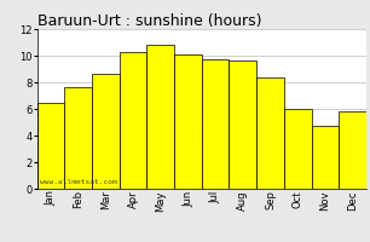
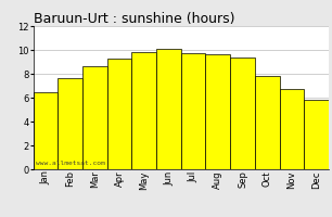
Apr: 10.3 -> 9.3
May: 10.8 -> 9.8
Sep: 8.4 -> 9.4
Oct: 6.0 -> 7.8
Nov: 4.7 -> 6.7
